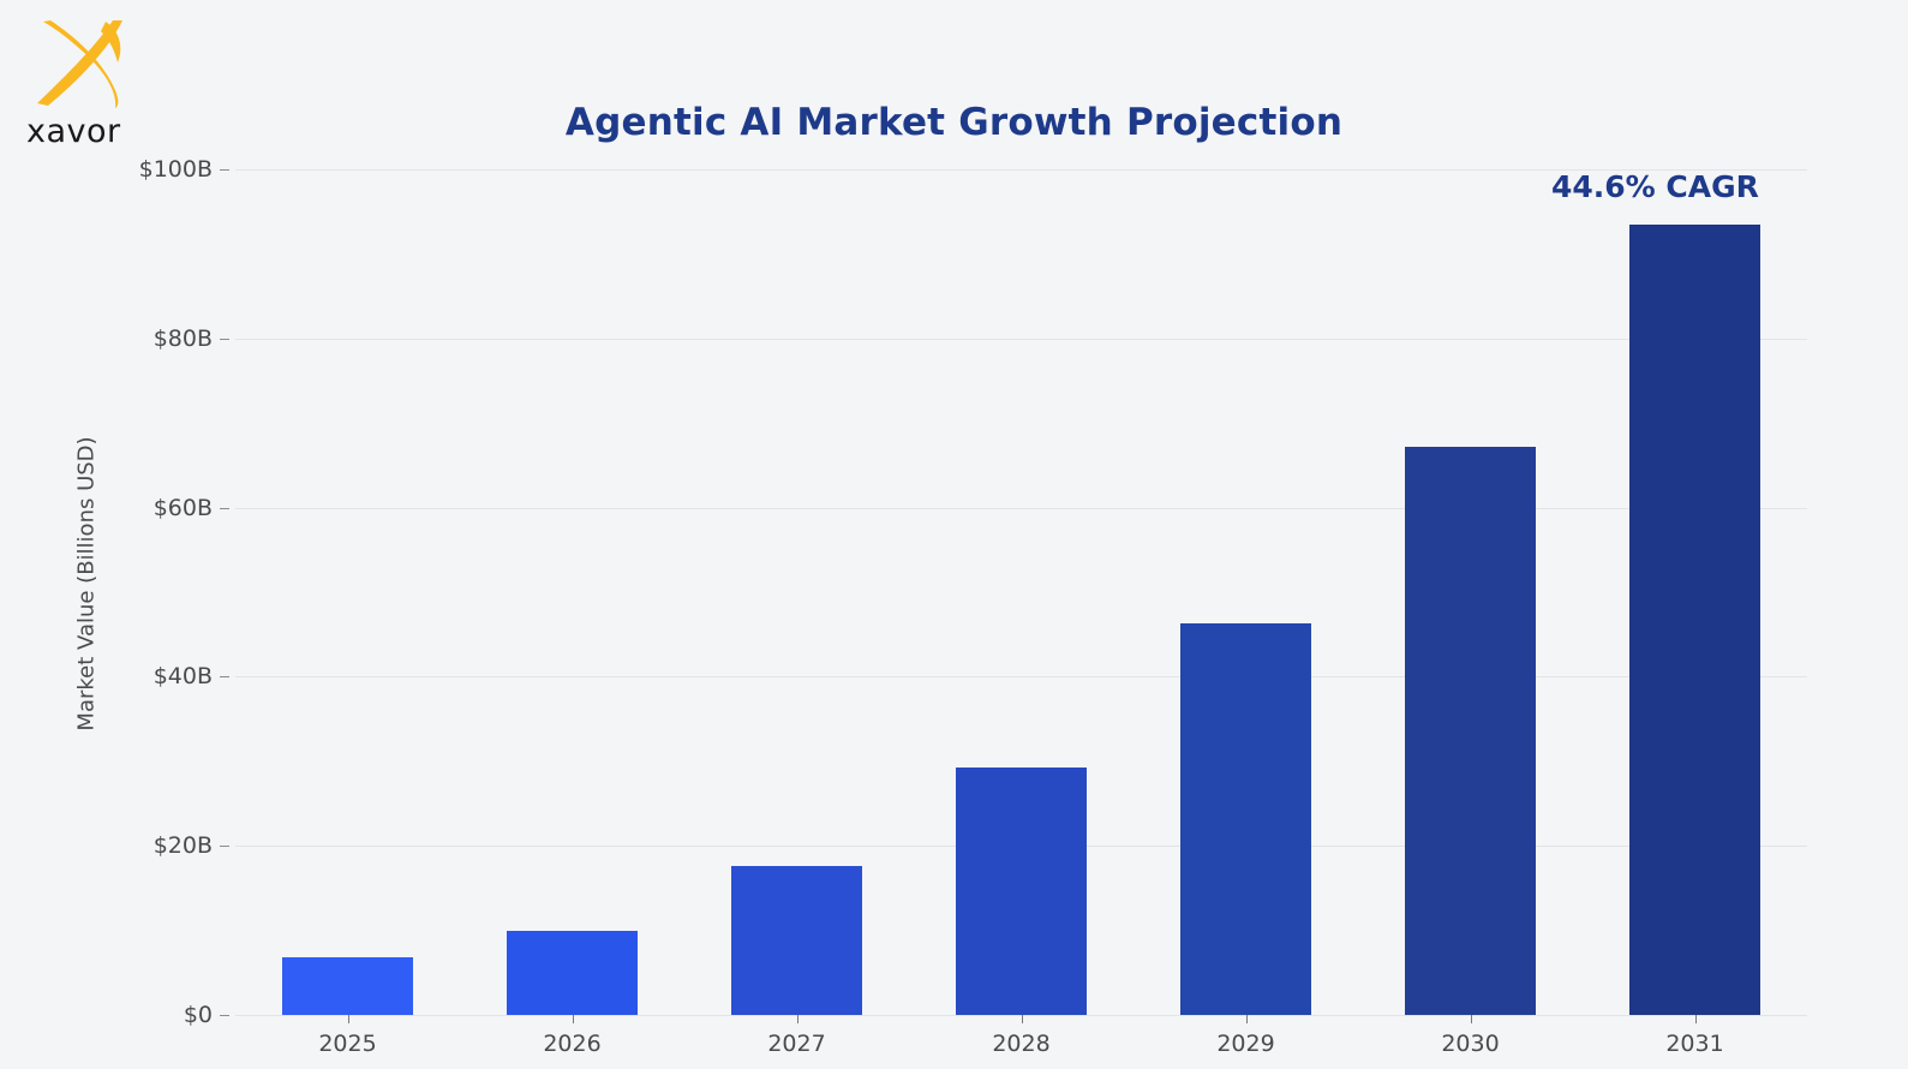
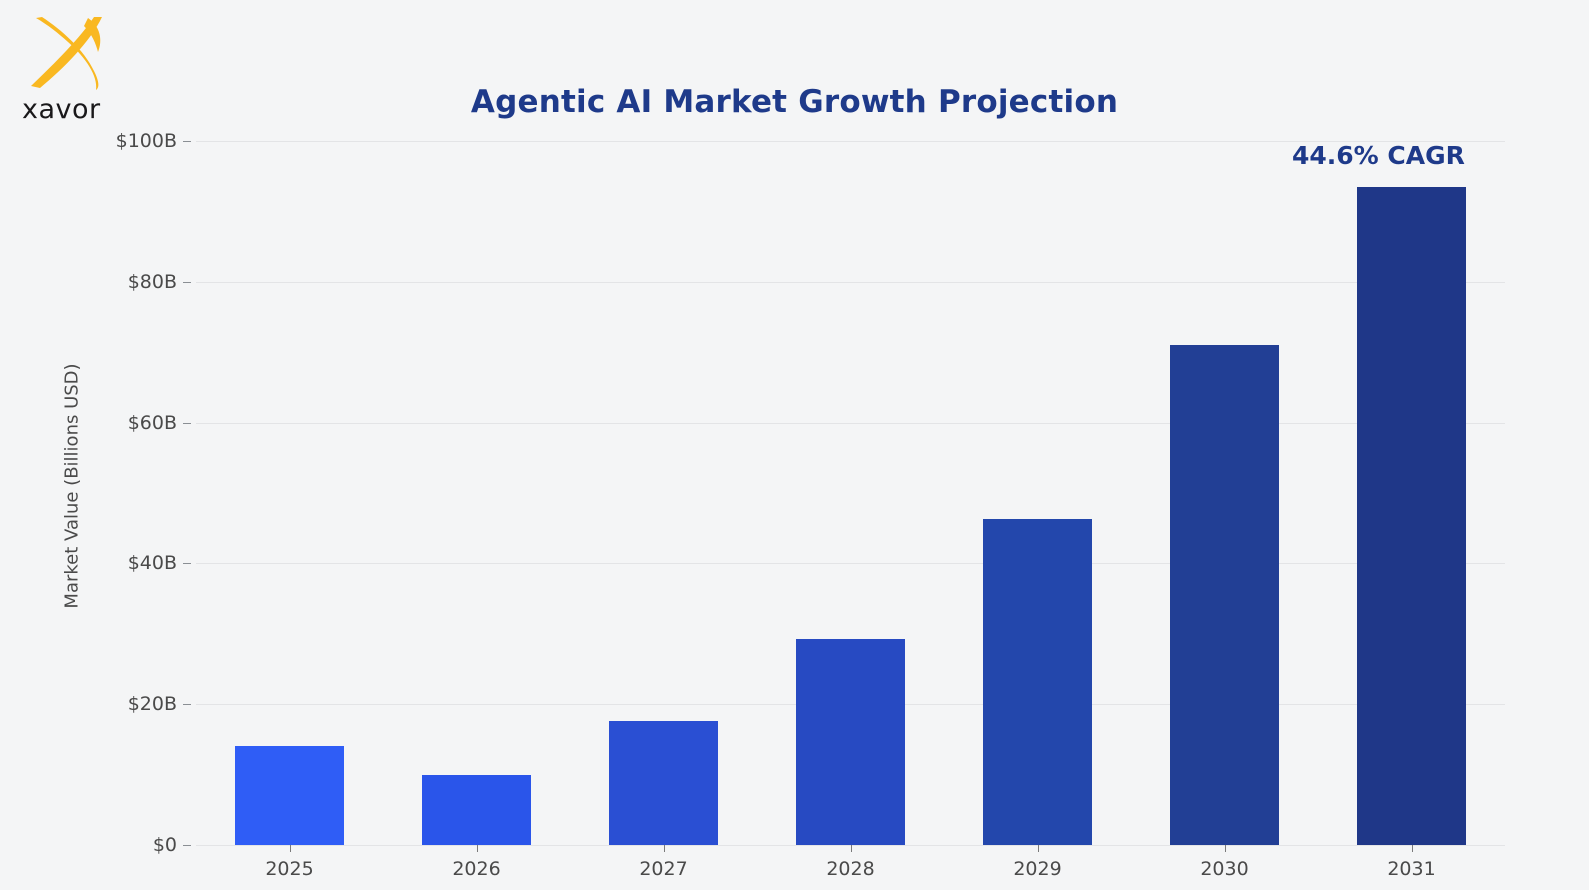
2025: $7B -> $14B
2030: $67B -> $71B
